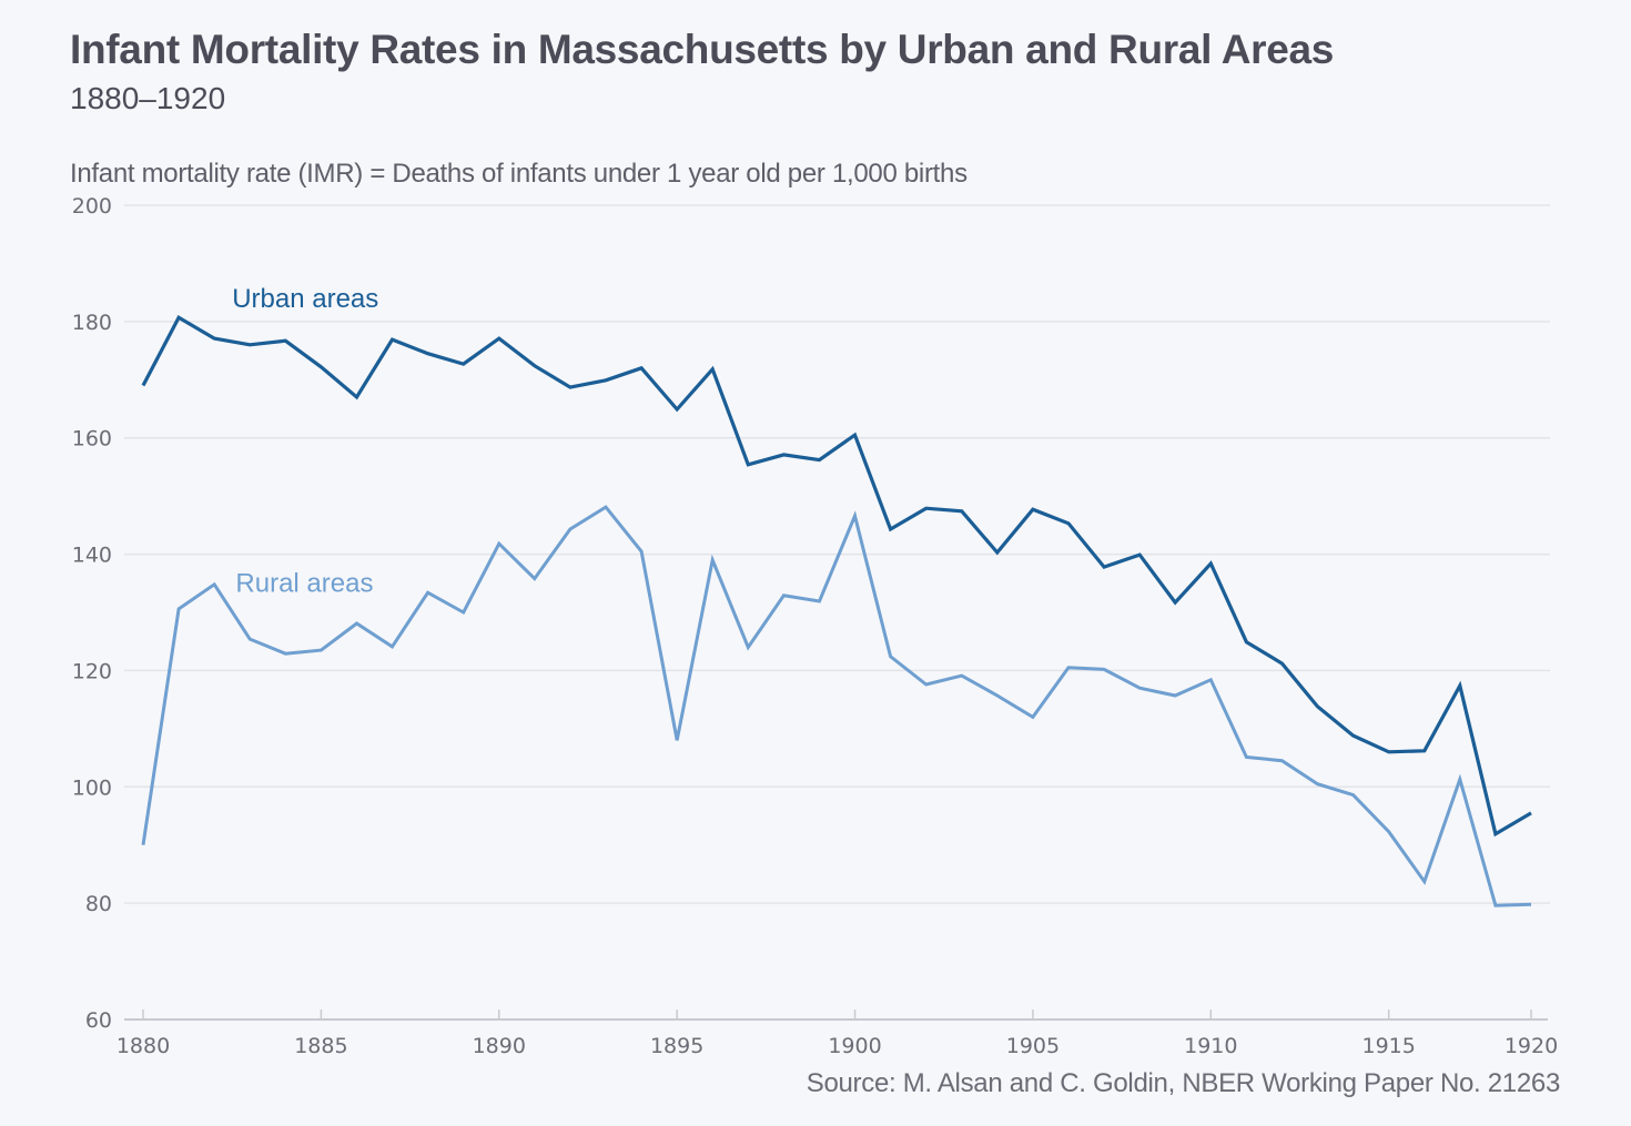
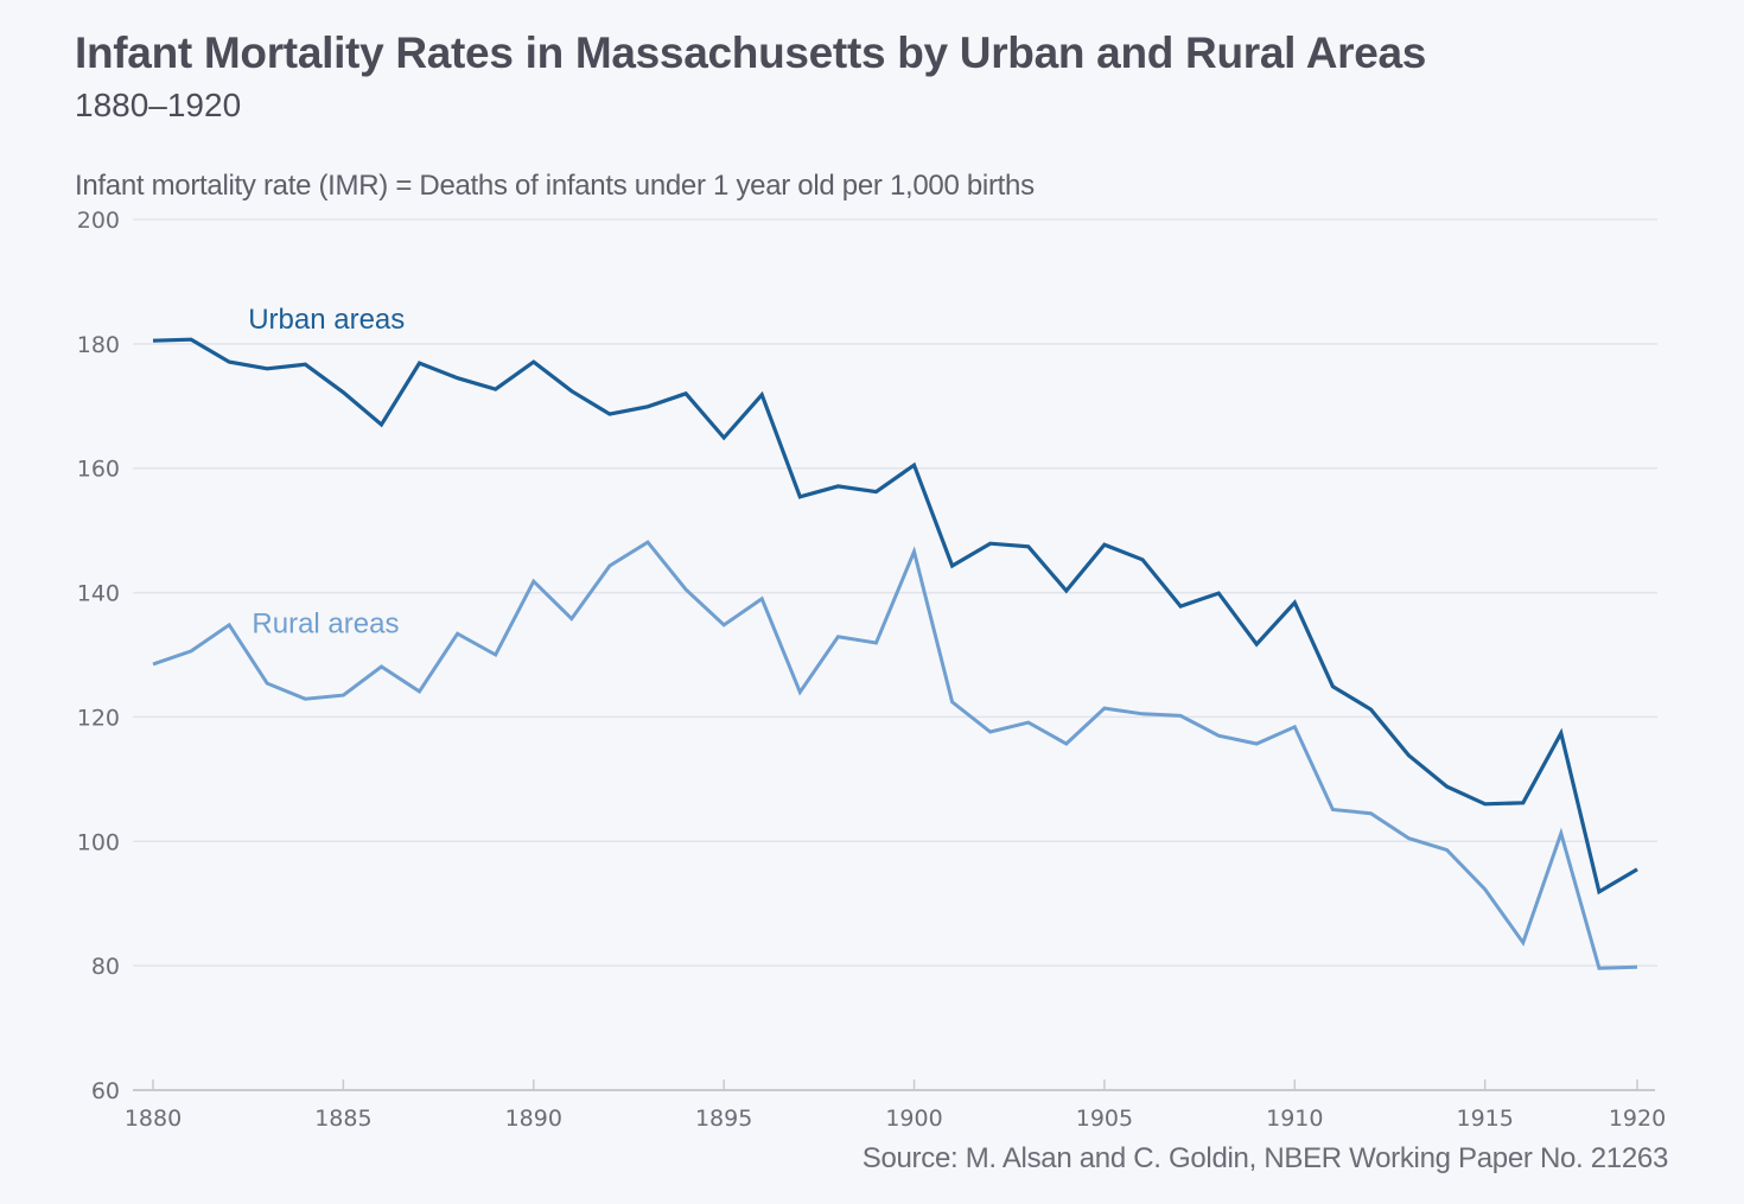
Urban areas/1880: 169 -> 180
Rural areas/1880: 90 -> 128
Rural areas/1895: 108 -> 135
Rural areas/1905: 112 -> 121
